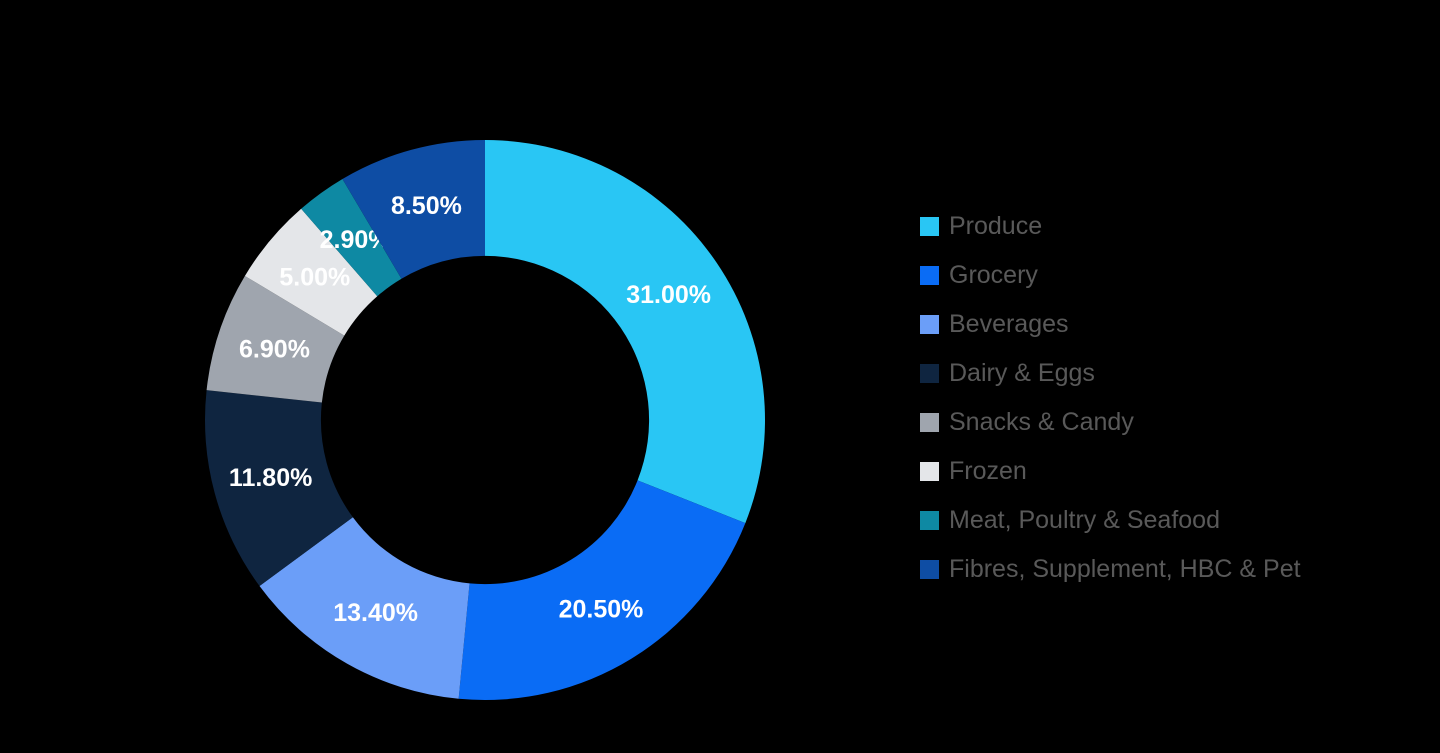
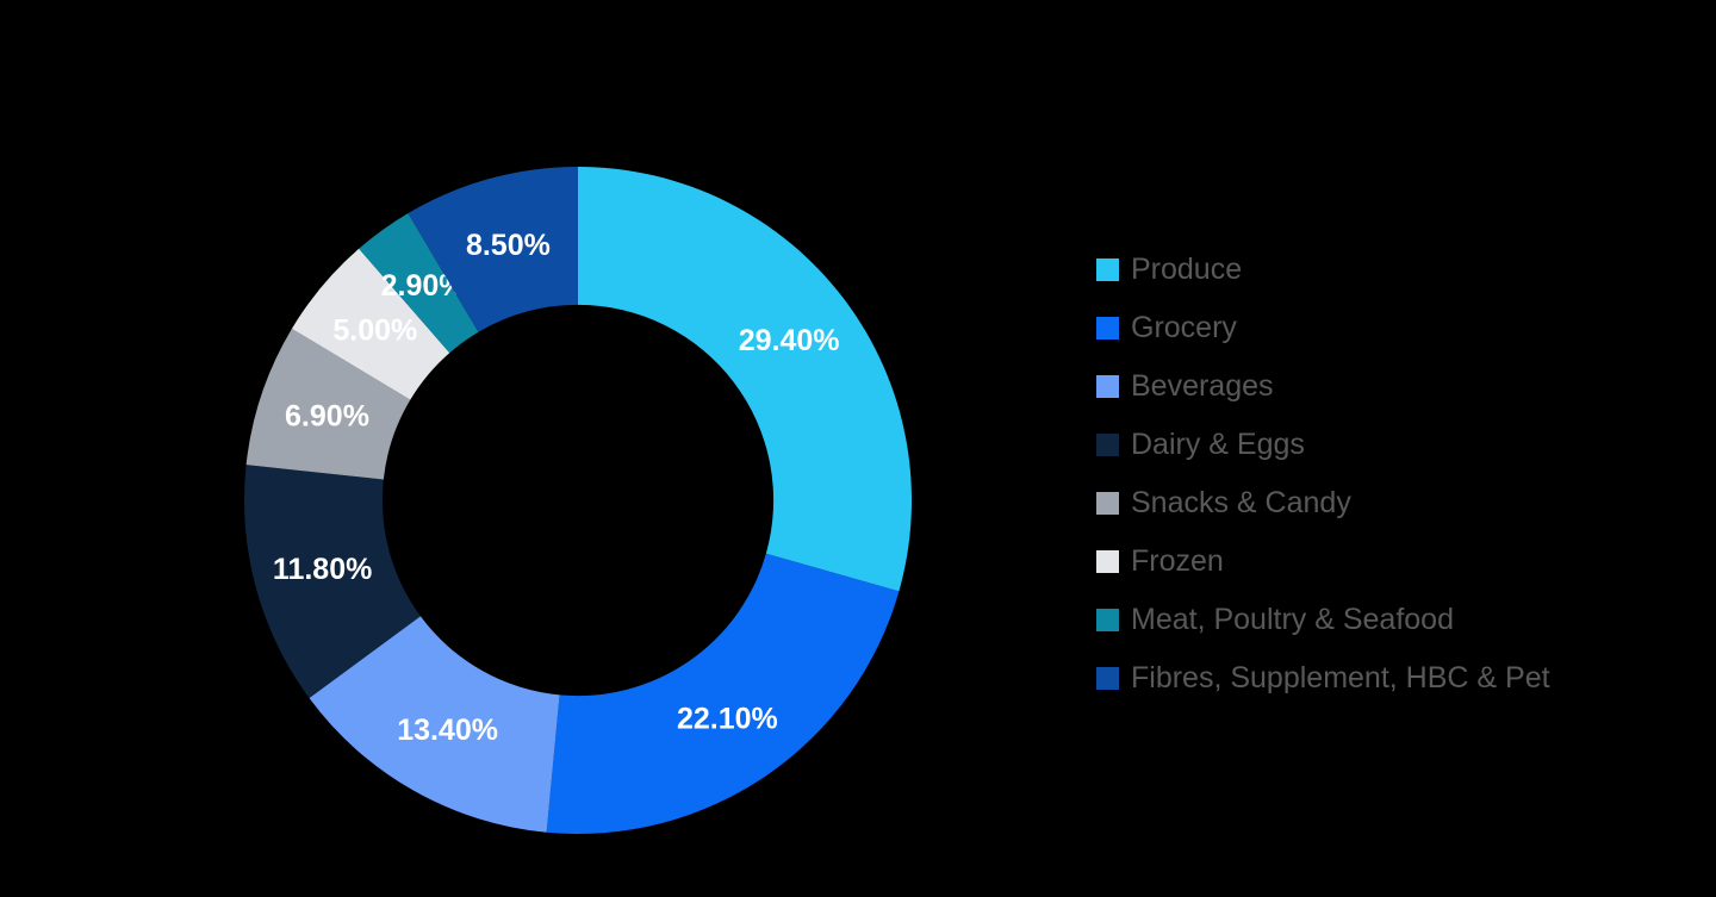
Produce: 31.00% -> 29.40%
Grocery: 20.50% -> 22.10%
